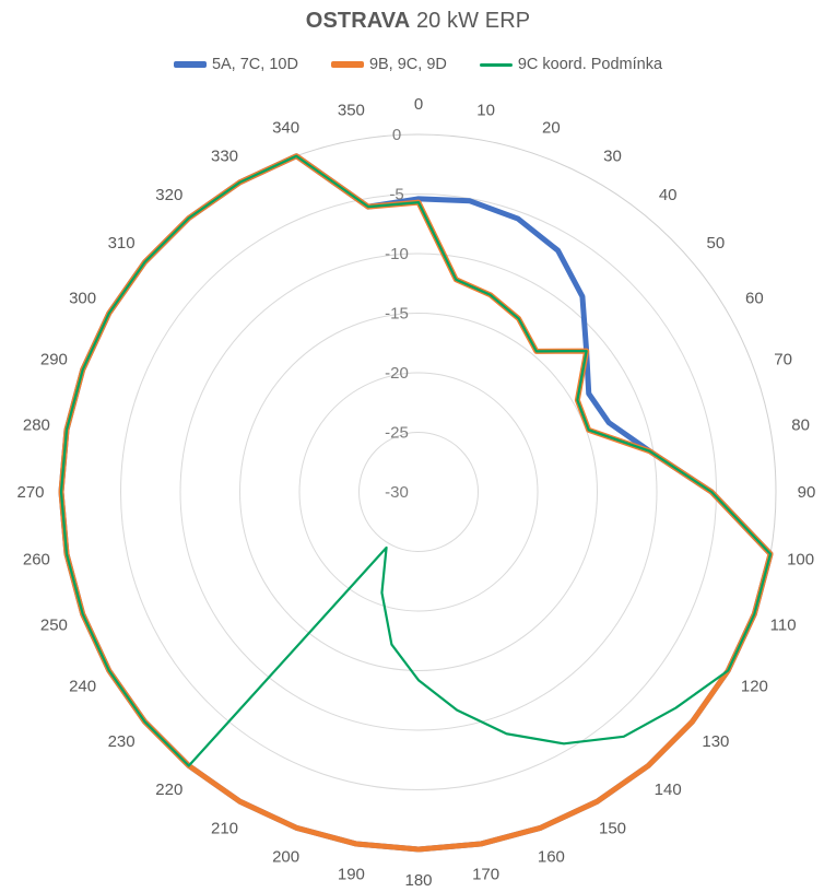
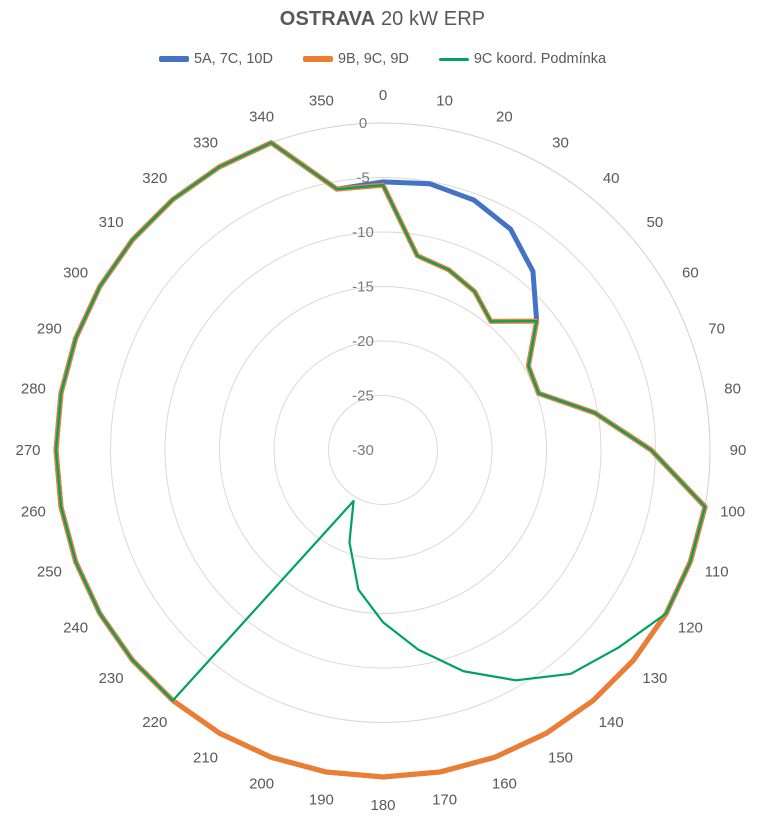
5A, 7C, 10D/60: -13.5 -> -14.6
5A, 7C, 10D/70: -13.0 -> -14.8
